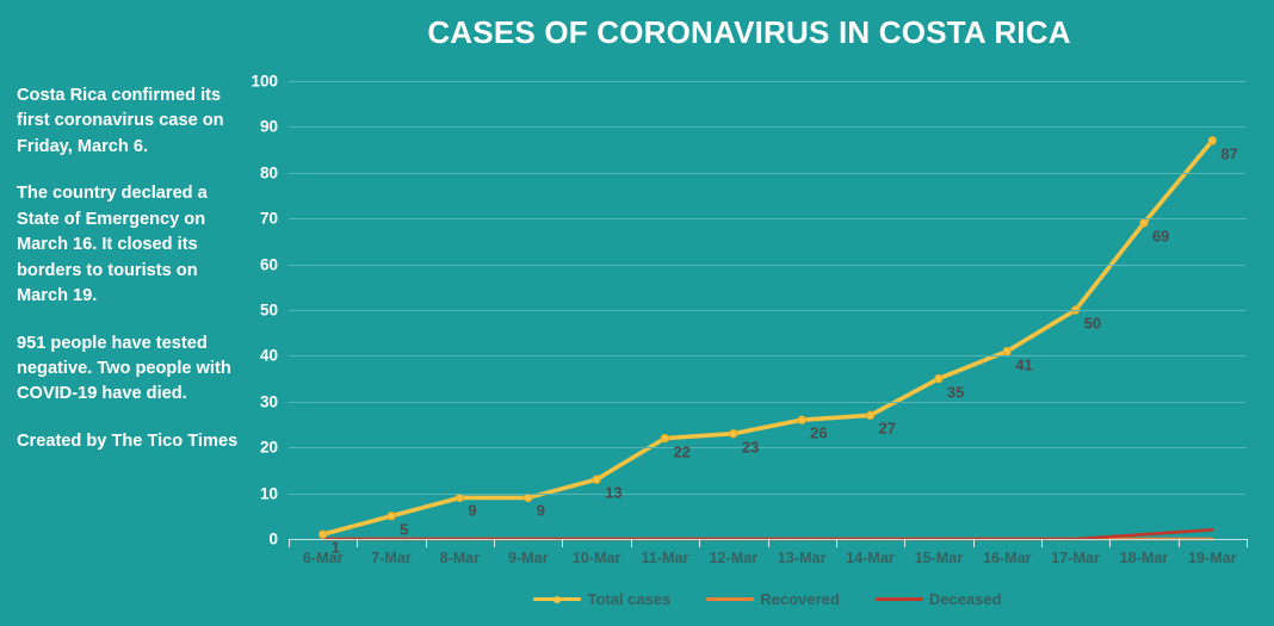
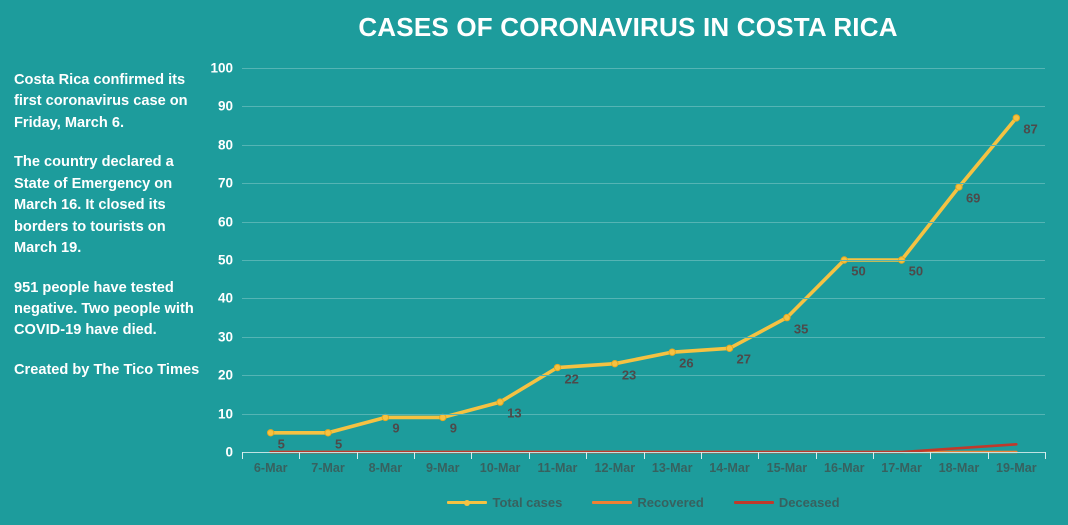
Total cases/6-Mar: 1 -> 5
Total cases/16-Mar: 41 -> 50
